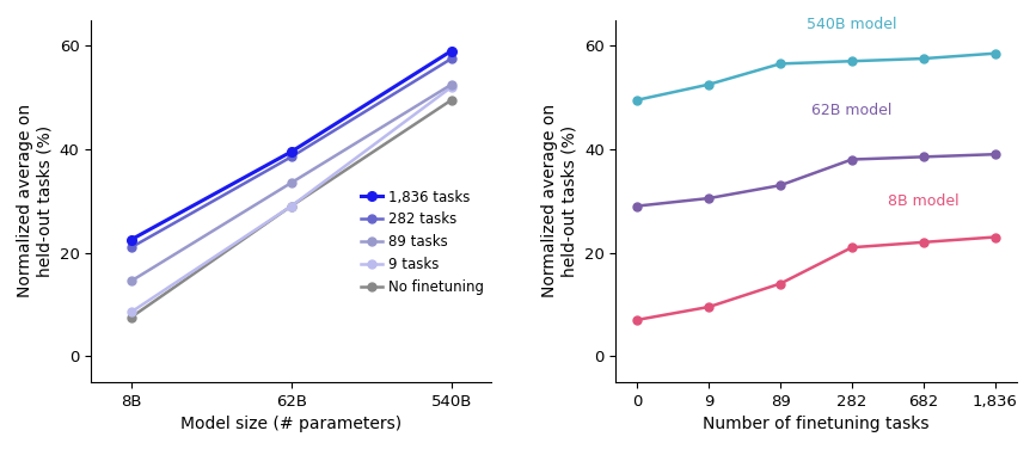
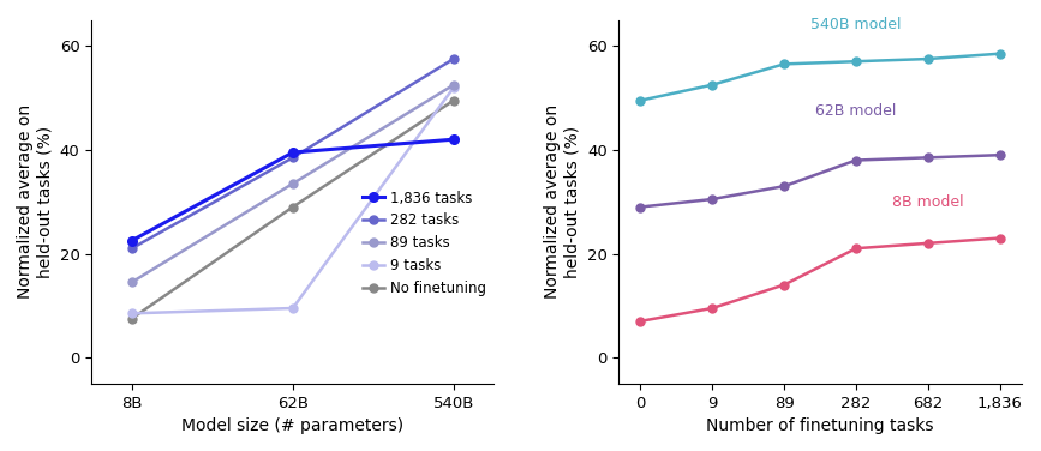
9 tasks/62B: 29.0 -> 9.5
1,836 tasks/540B: 59.0 -> 42.0
